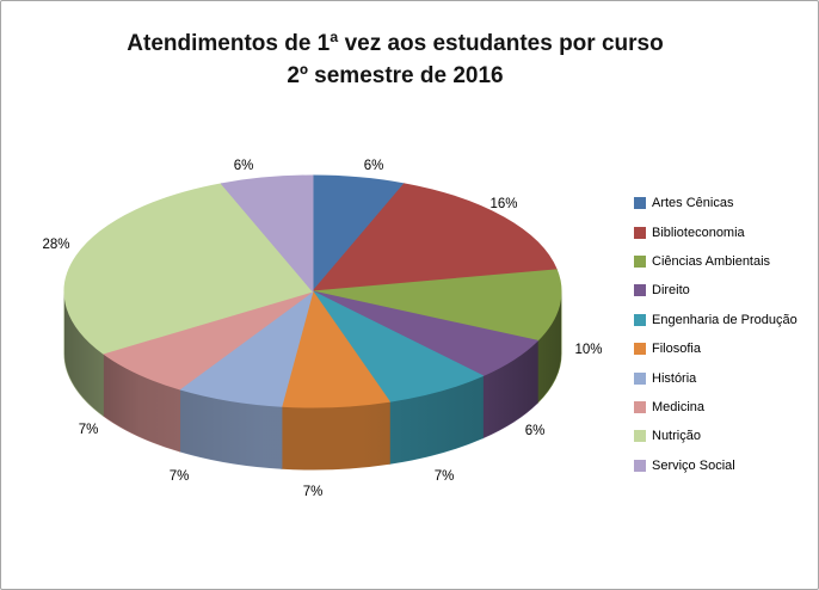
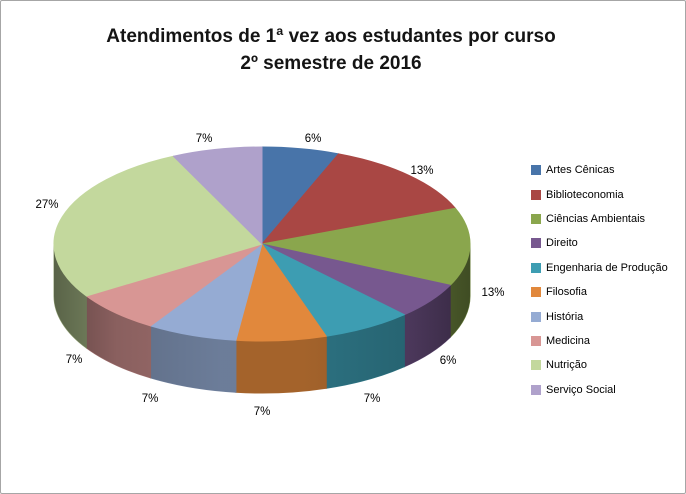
Biblioteconomia: 16% -> 13%
Ciências Ambientais: 10% -> 13%
Nutrição: 28% -> 27%
Serviço Social: 6% -> 7%
